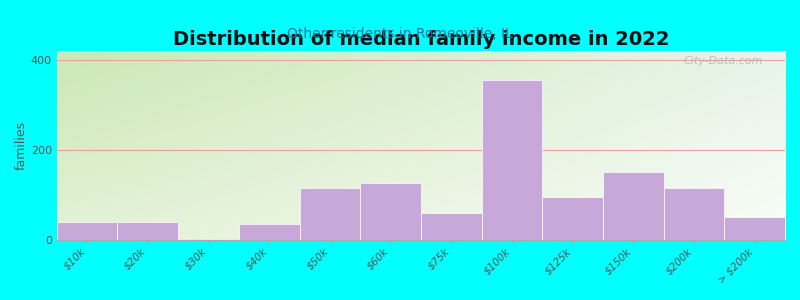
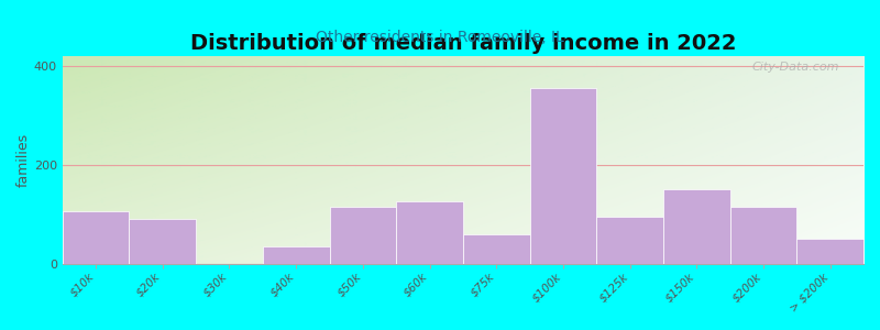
$10k: 40 -> 105
$20k: 40 -> 90
